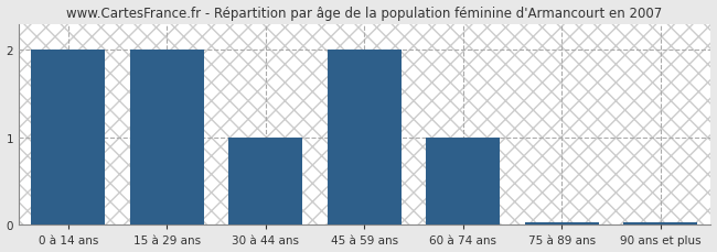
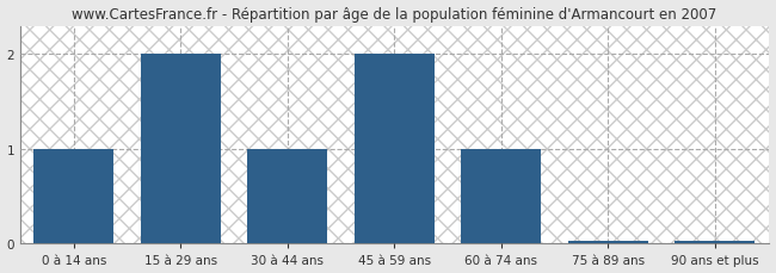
0 à 14 ans: 2.00 -> 1.00
